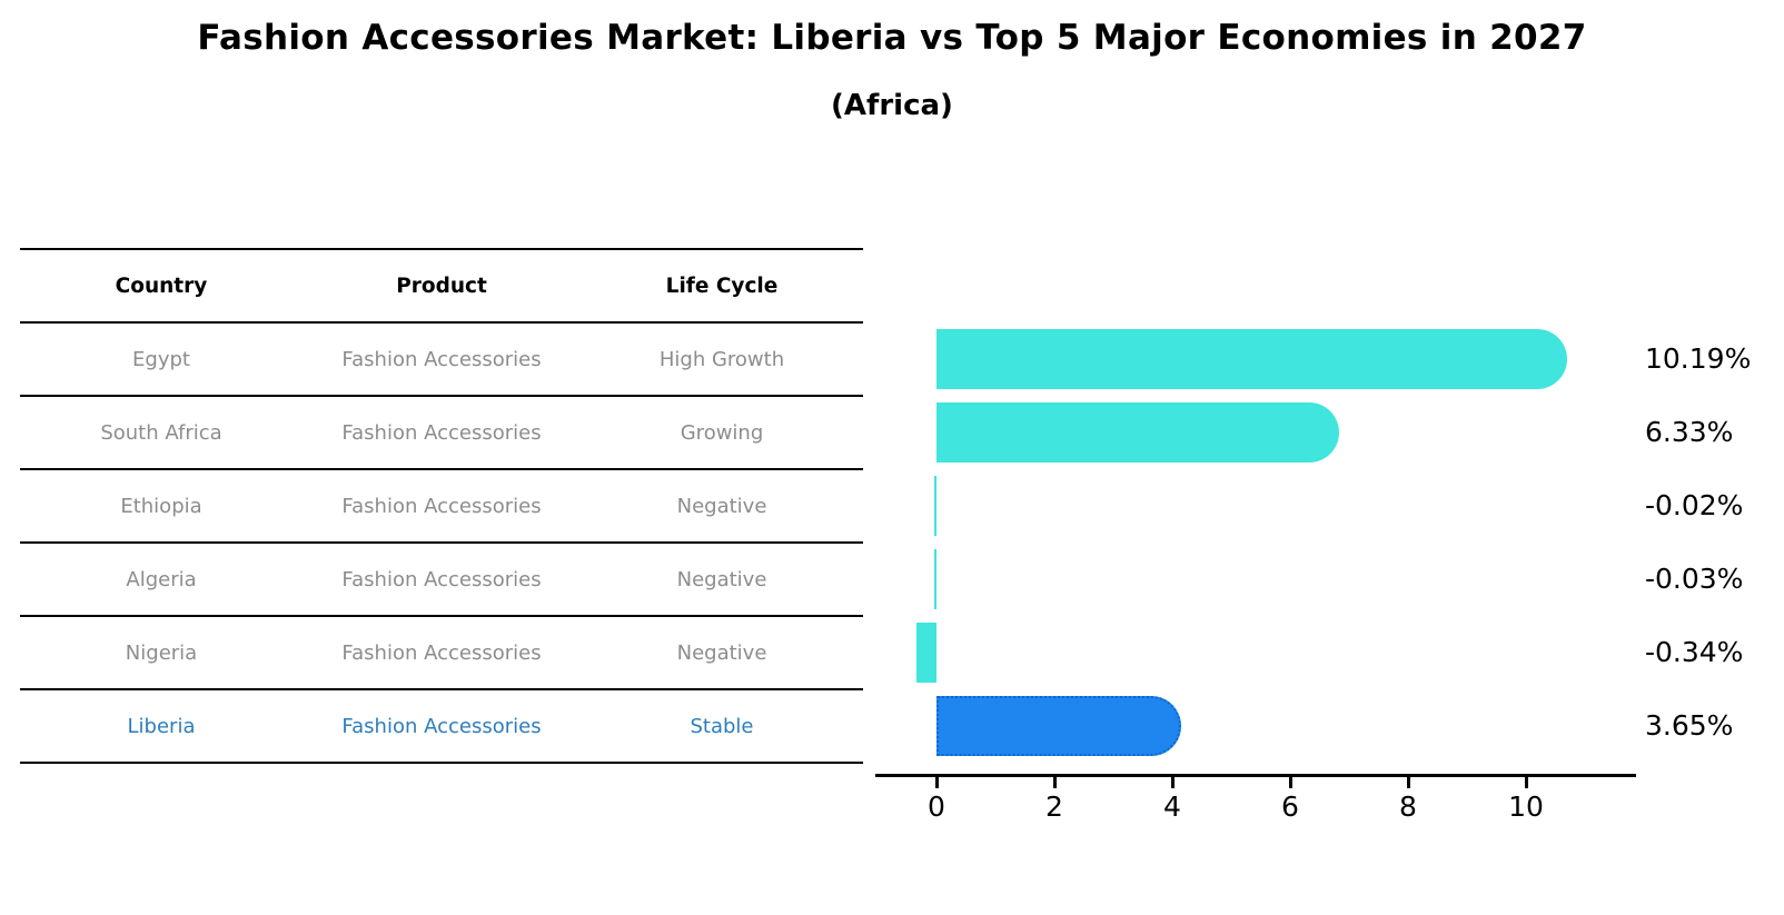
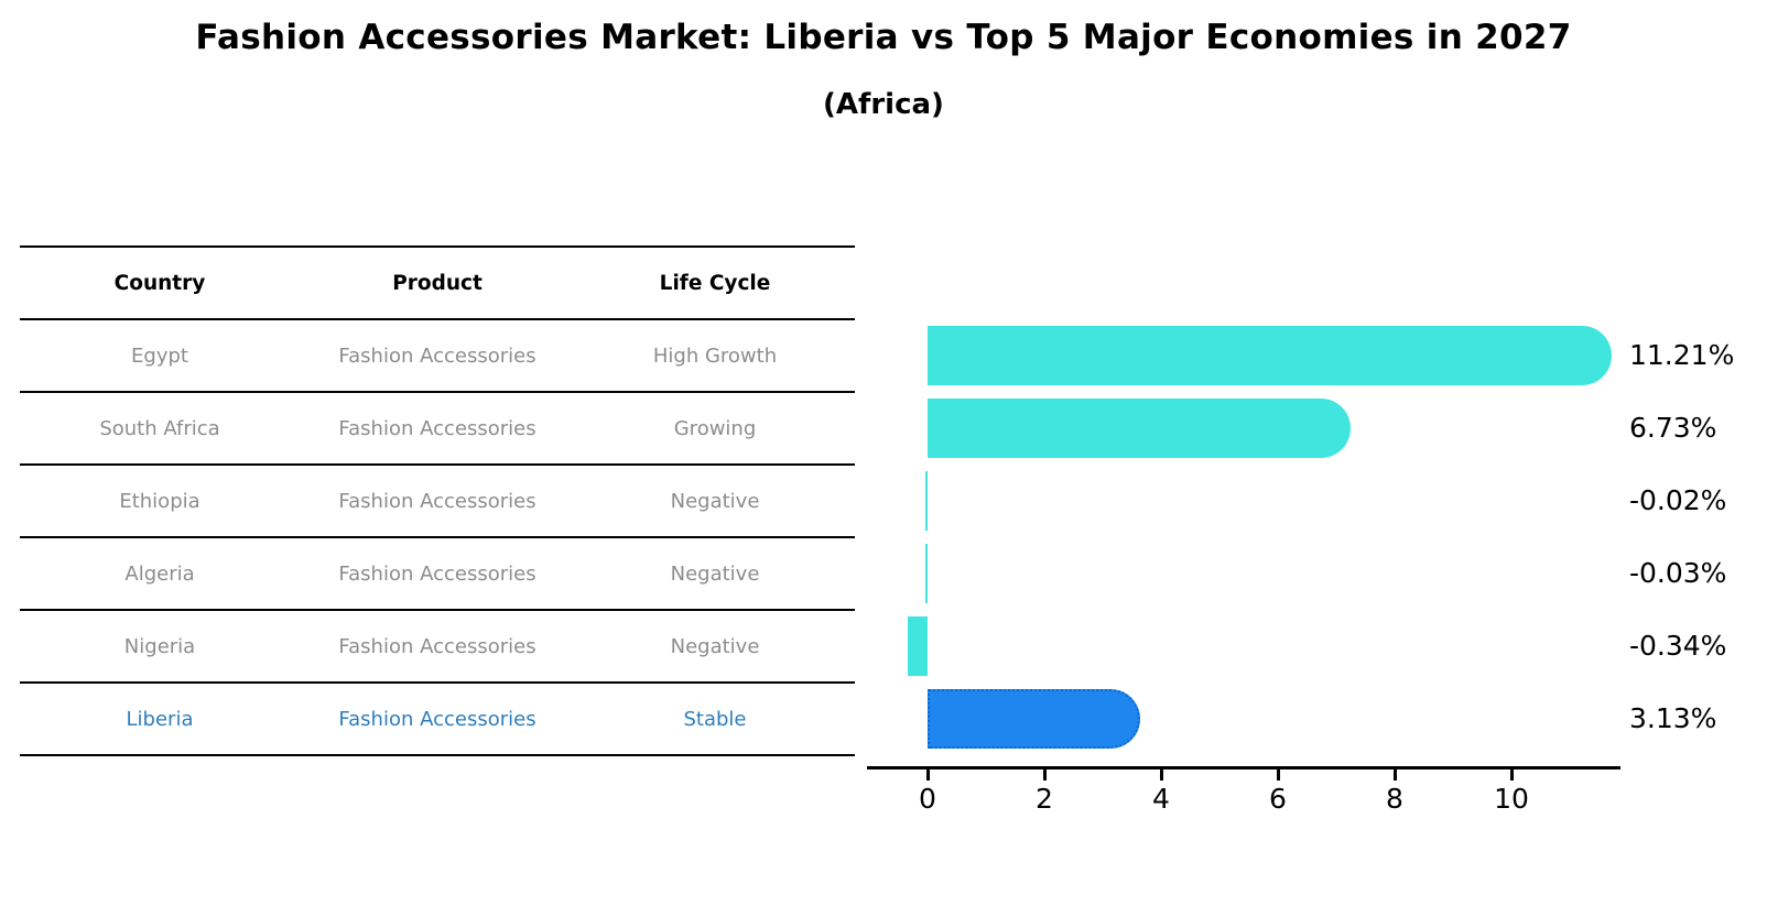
Egypt: 10.19% -> 11.21%
South Africa: 6.33% -> 6.73%
Liberia: 3.65% -> 3.13%
